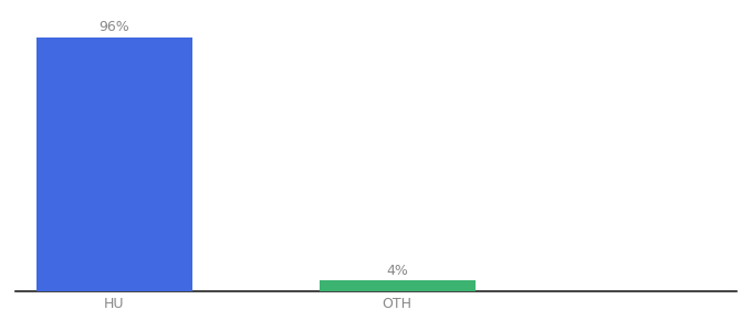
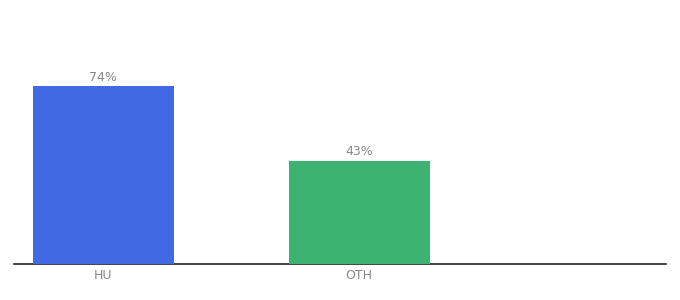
HU: 96% -> 74%
OTH: 4% -> 43%
